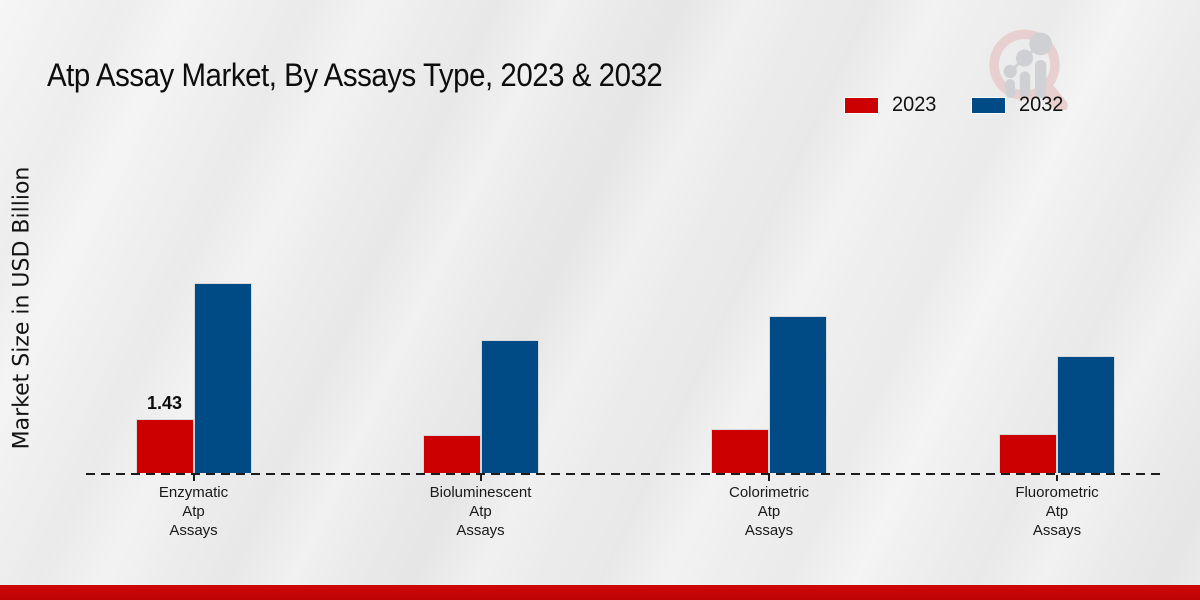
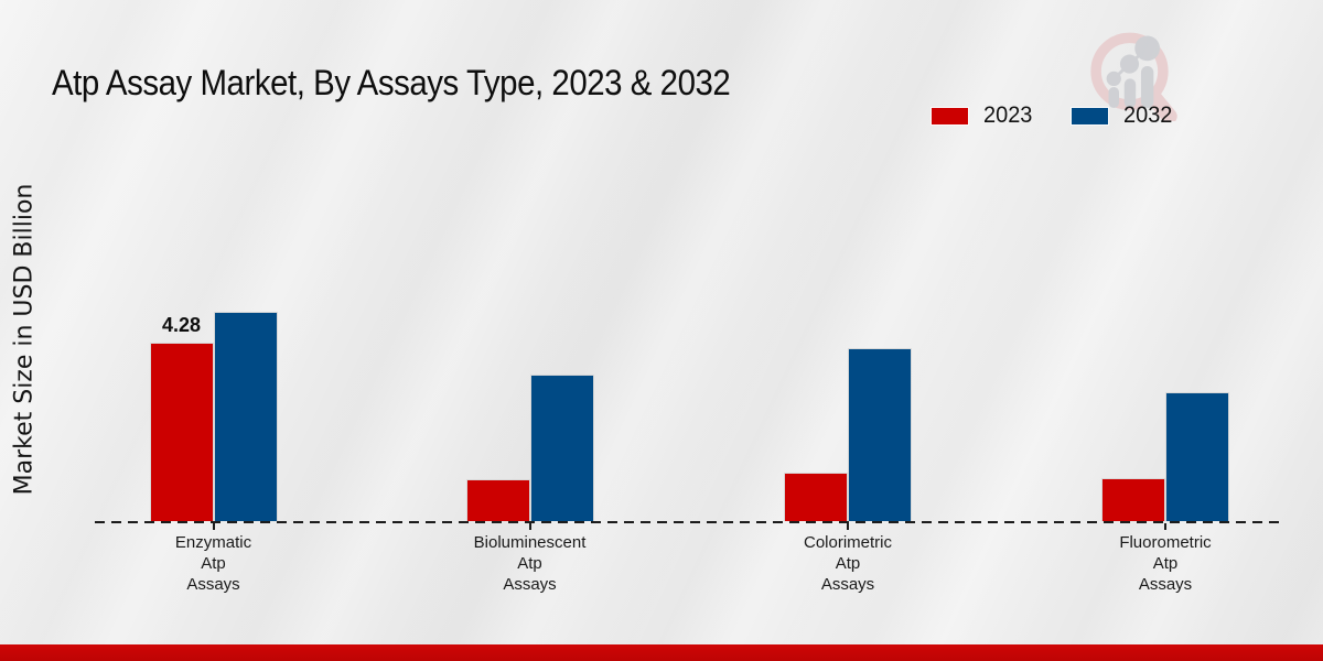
2023/Enzymatic Atp Assays: 1.43 -> 4.28
